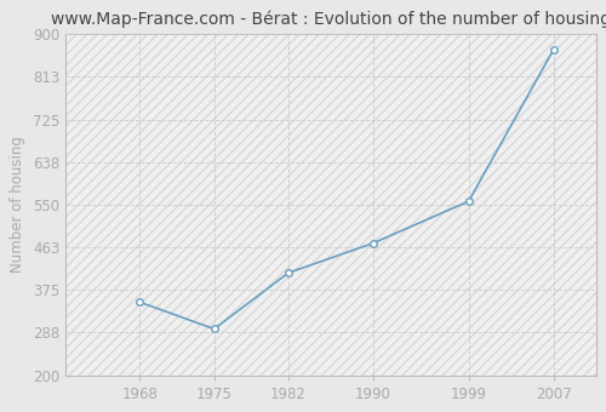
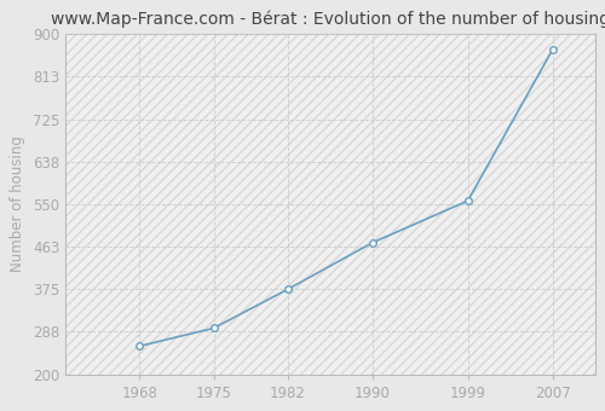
1968: 350 -> 258
1982: 410 -> 375
